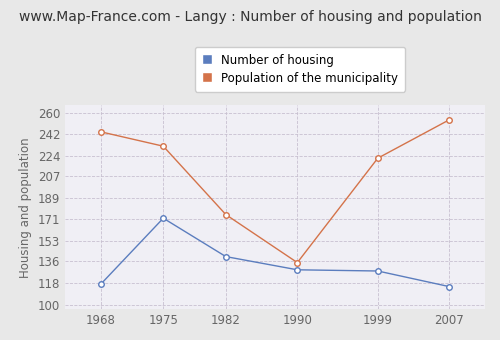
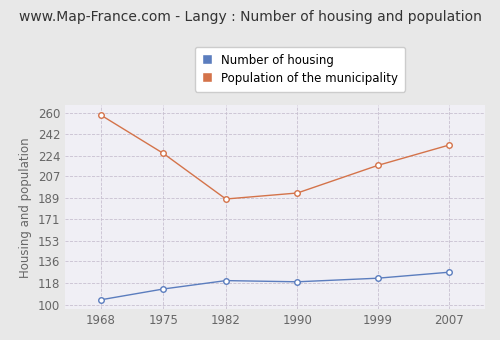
Number of housing/1968: 117 -> 104
Population of the municipality/1968: 244 -> 258
Number of housing/1975: 172 -> 113
Population of the municipality/1975: 232 -> 226
Number of housing/1982: 140 -> 120
Population of the municipality/1982: 175 -> 188
Number of housing/1990: 129 -> 119
Population of the municipality/1990: 135 -> 193
Number of housing/1999: 128 -> 122
Population of the municipality/1999: 222 -> 216
Number of housing/2007: 115 -> 127
Population of the municipality/2007: 254 -> 233
